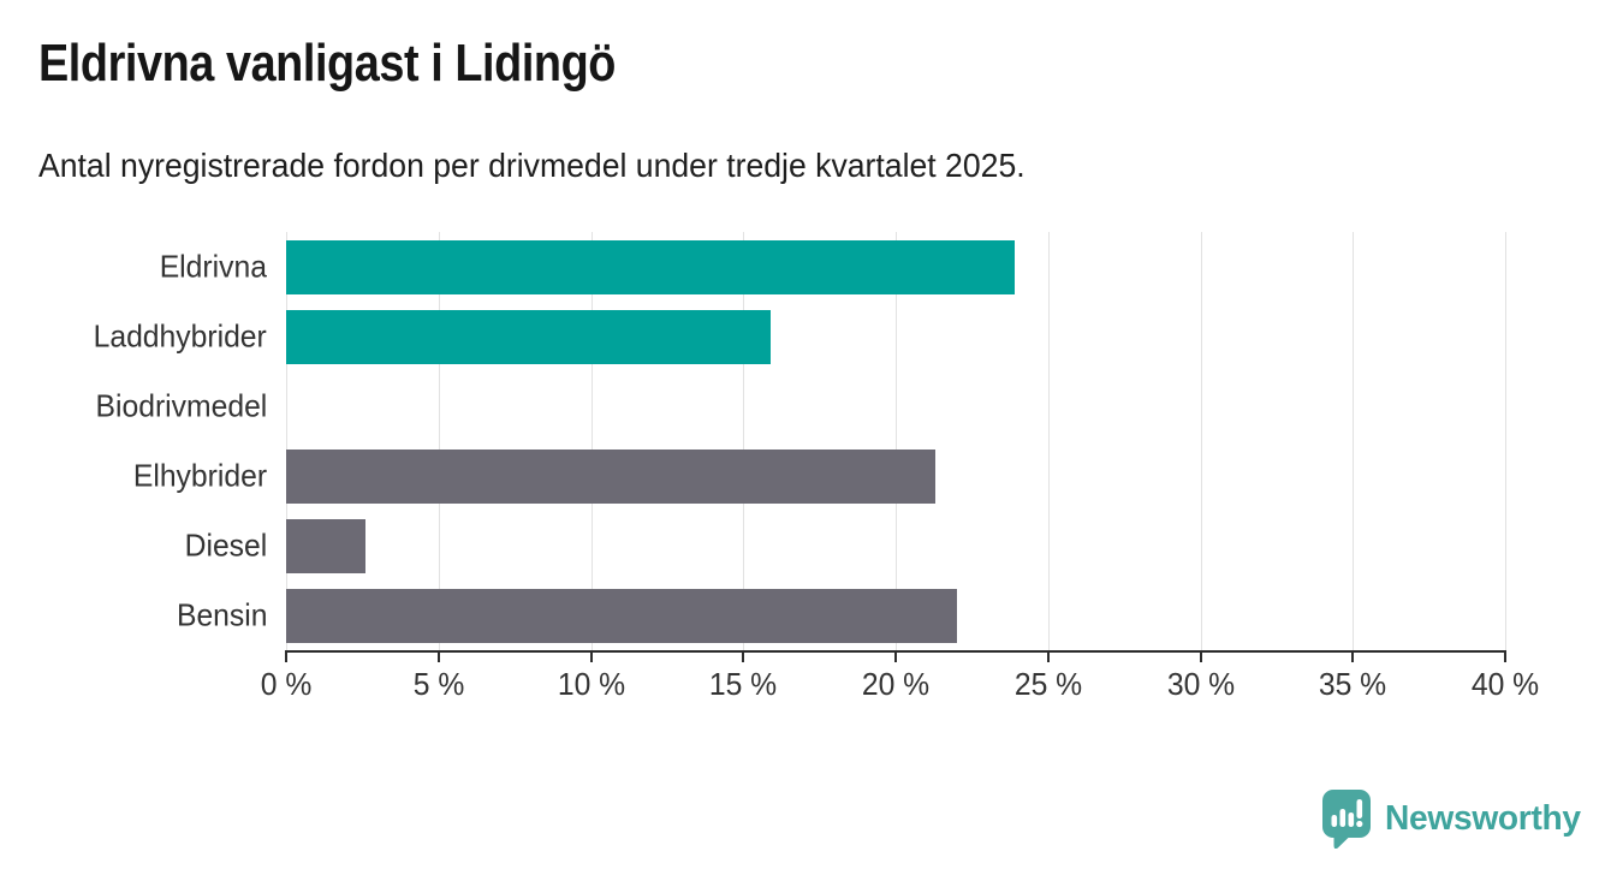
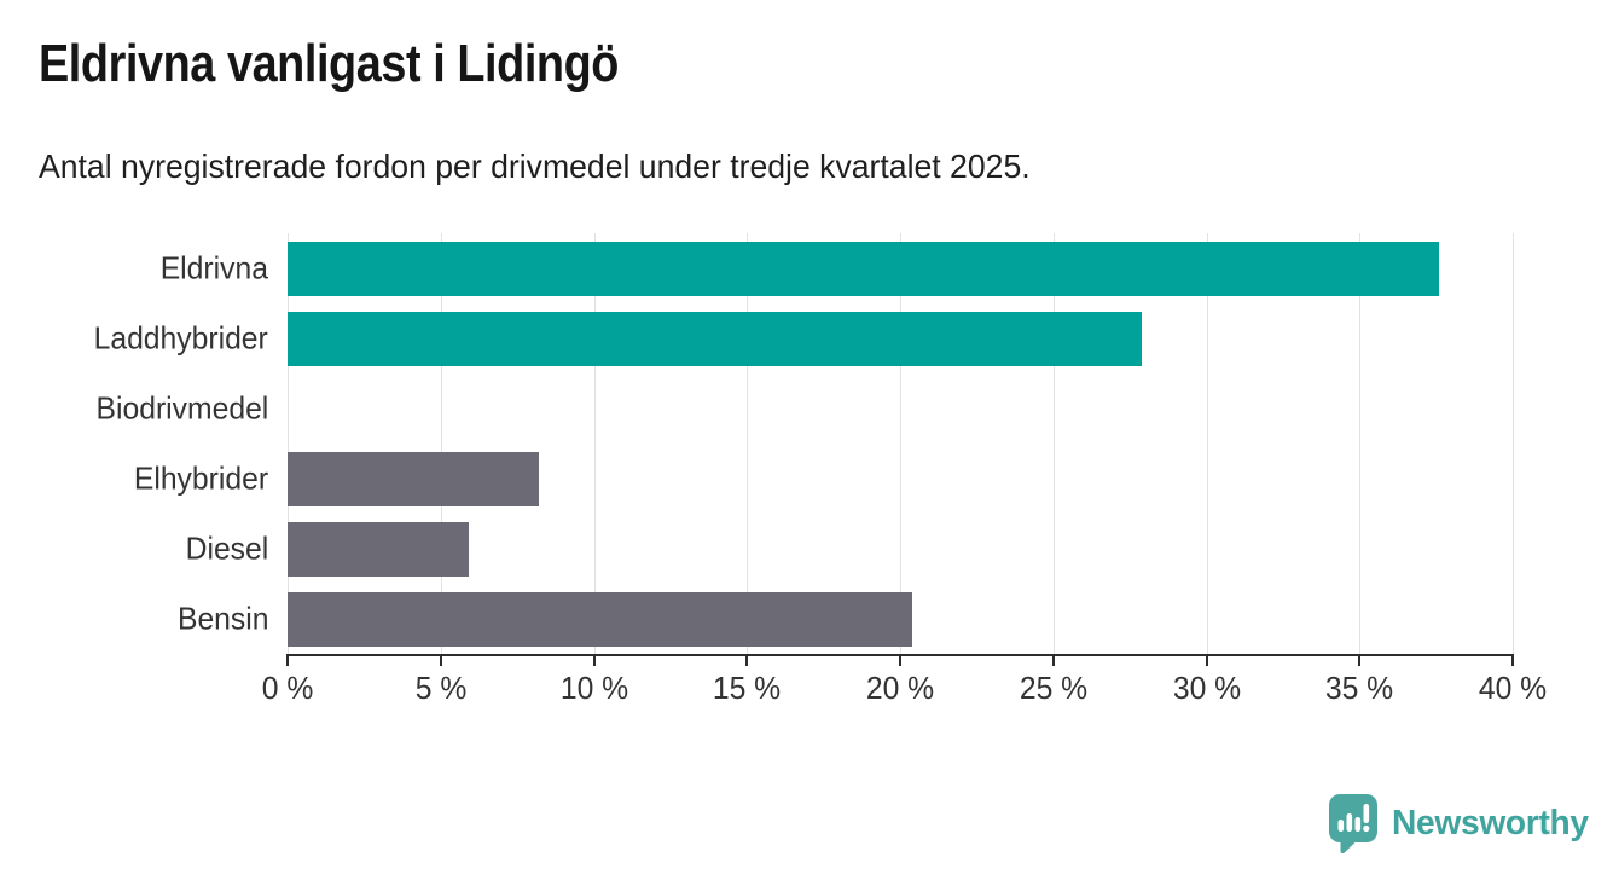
Eldrivna: 23.9% -> 37.6%
Laddhybrider: 15.9% -> 27.9%
Elhybrider: 21.3% -> 8.2%
Diesel: 2.6% -> 5.9%
Bensin: 22.0% -> 20.4%
